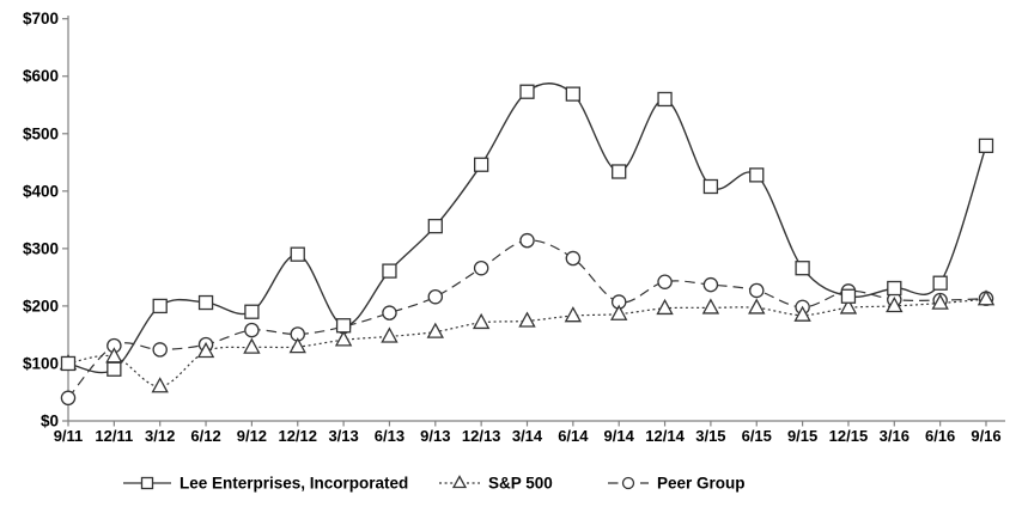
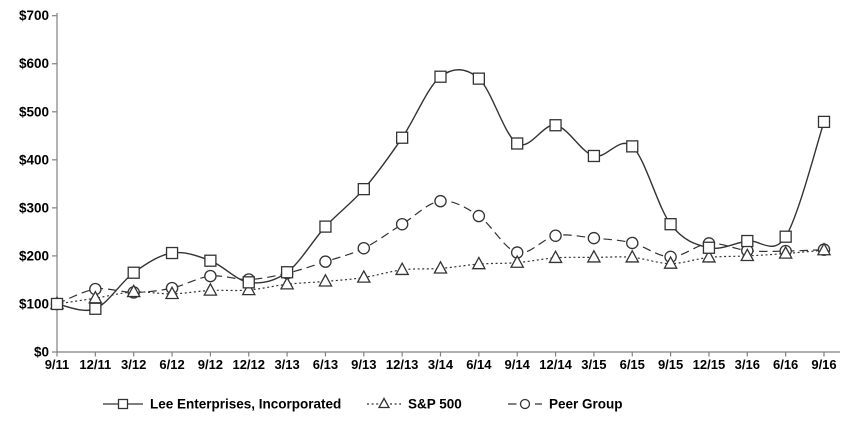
Peer Group/9/11: $40 -> $100
Lee Enterprises, Incorporated/3/12: $200 -> $160
S&P 500/3/12: $60 -> $120
Lee Enterprises, Incorporated/12/12: $290 -> $140
Lee Enterprises, Incorporated/12/14: $560 -> $470
